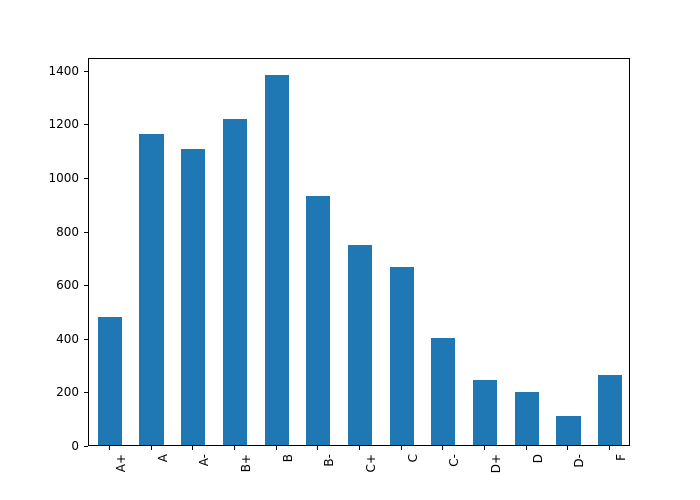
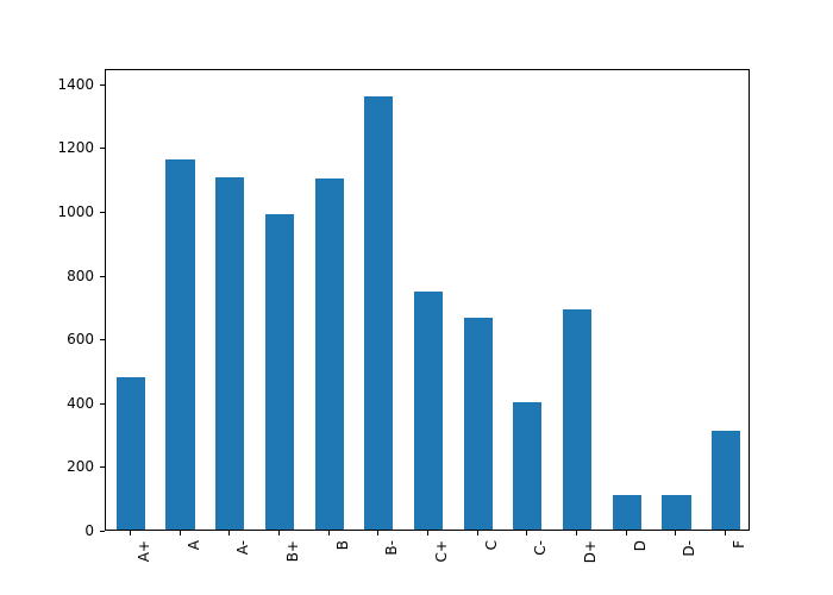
B+: 1220 -> 990
B: 1380 -> 1100
B-: 930 -> 1360
D+: 240 -> 690
D: 200 -> 110
F: 260 -> 310
